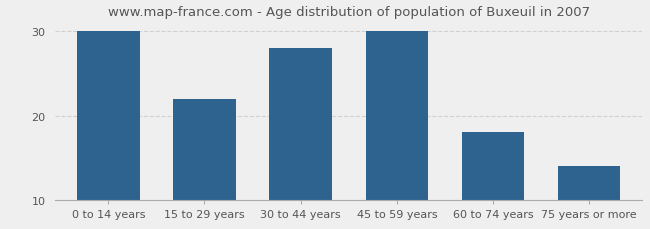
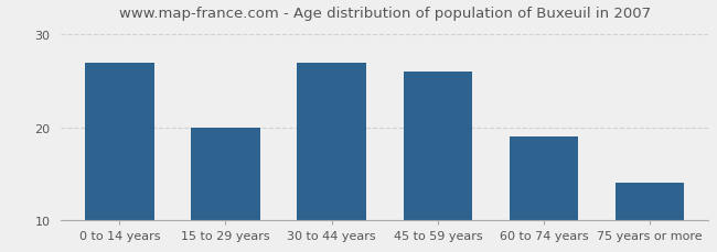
0 to 14 years: 30 -> 27
15 to 29 years: 22 -> 20
30 to 44 years: 28 -> 27
45 to 59 years: 30 -> 26
60 to 74 years: 18 -> 19
